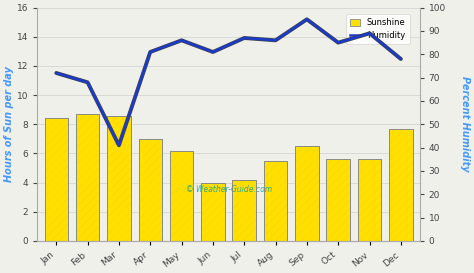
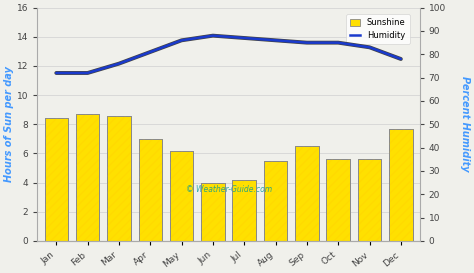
Humidity/Feb: 68 -> 72
Humidity/Mar: 41 -> 76
Humidity/Jun: 81 -> 88
Humidity/Sep: 95 -> 85
Humidity/Nov: 89 -> 83
